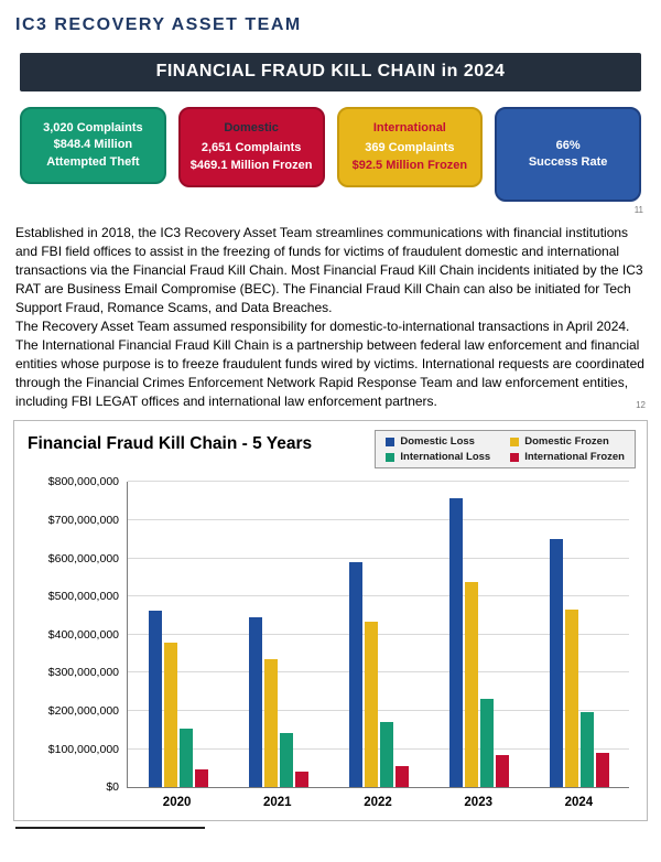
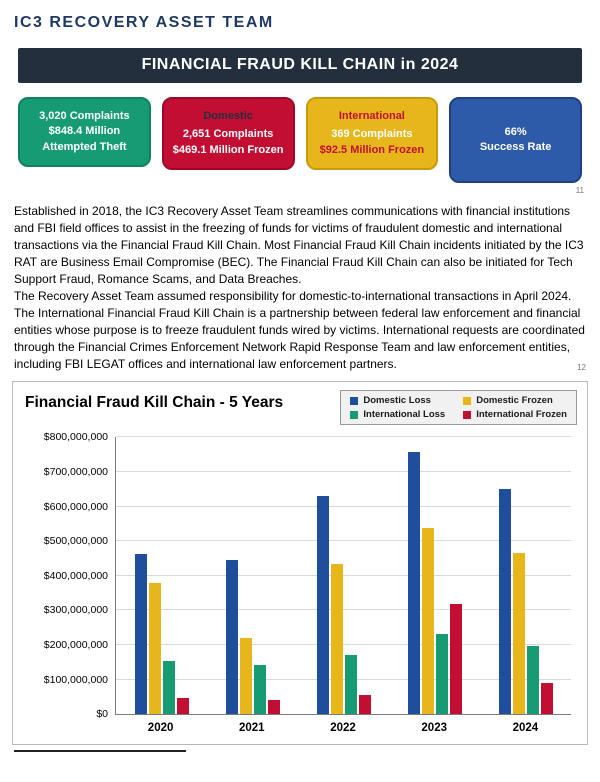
Domestic Frozen/2021: $340000000 -> $220000000
Domestic Loss/2022: $590000000 -> $630000000
International Frozen/2023: $80000000 -> $320000000
